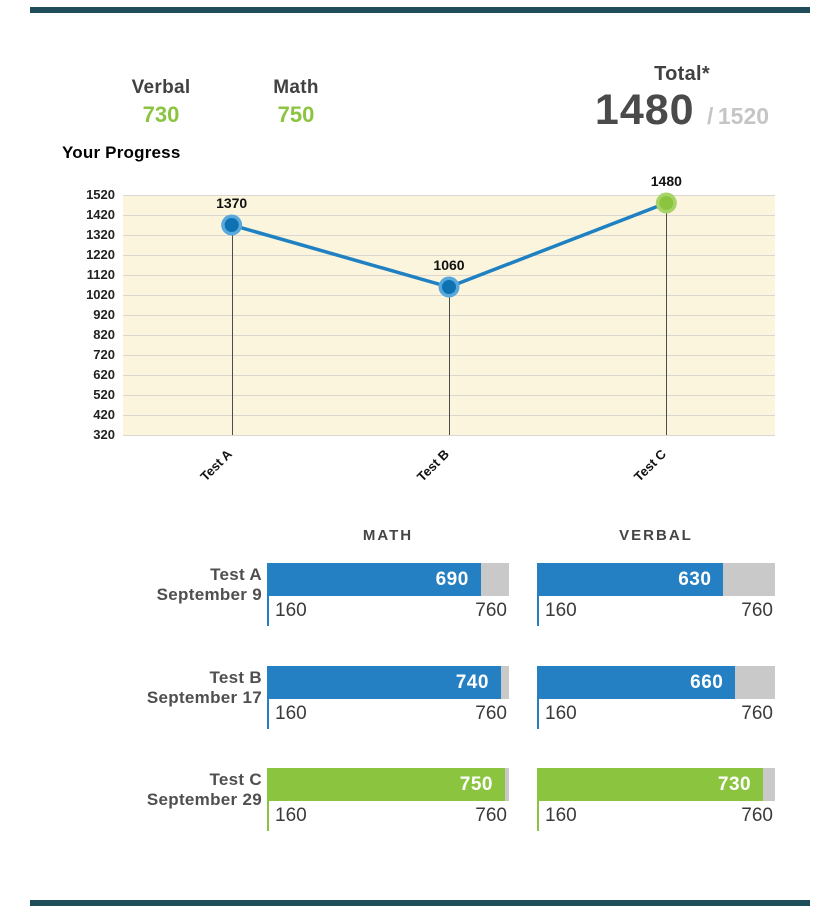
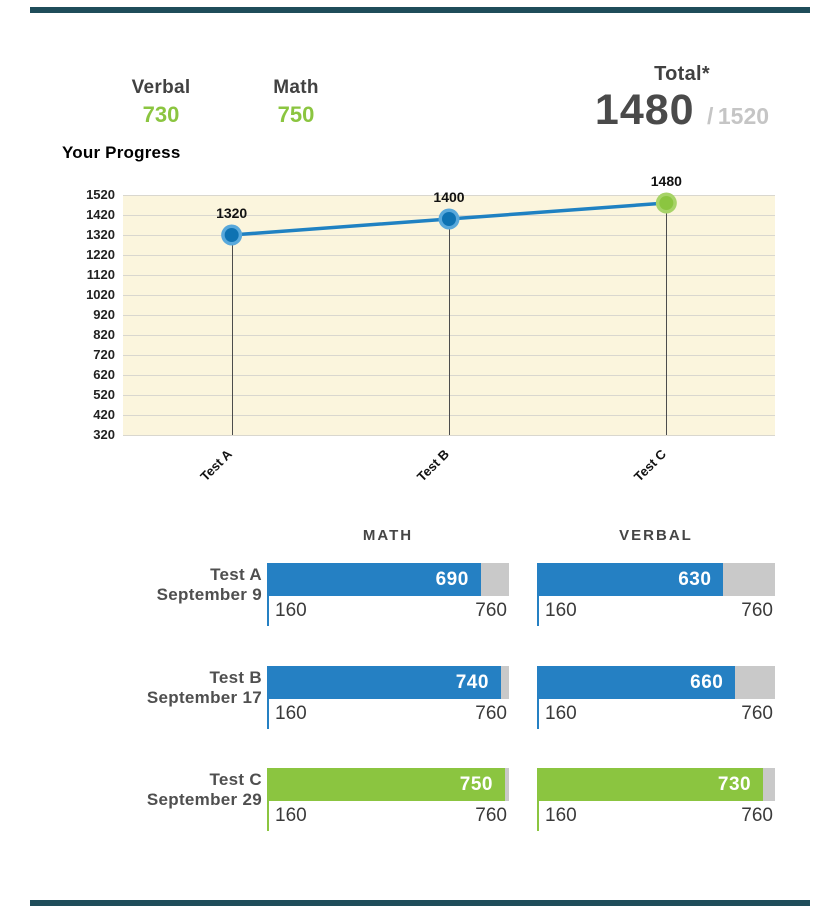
Test A: 1370 -> 1320
Test B: 1060 -> 1400
